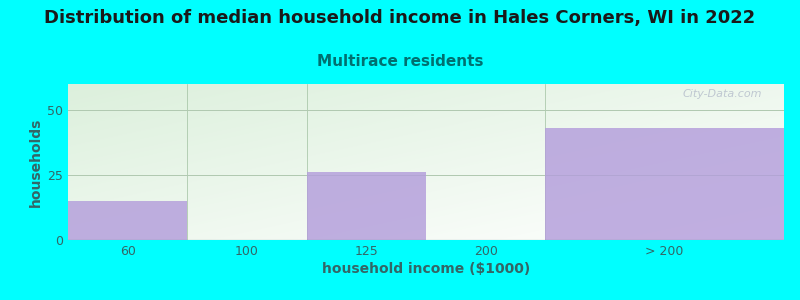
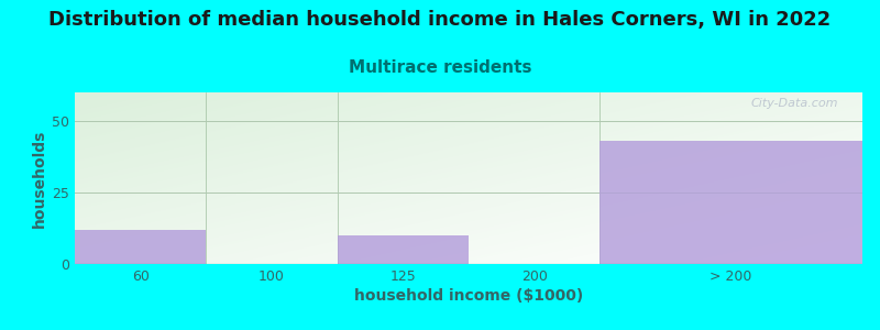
60: 15 -> 12
125: 26 -> 10
